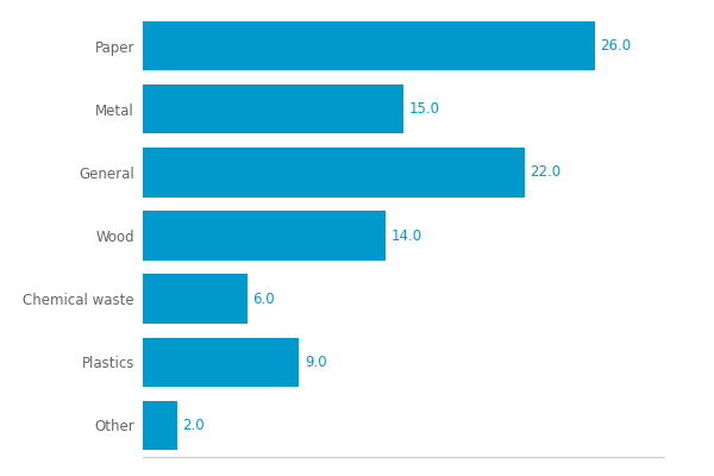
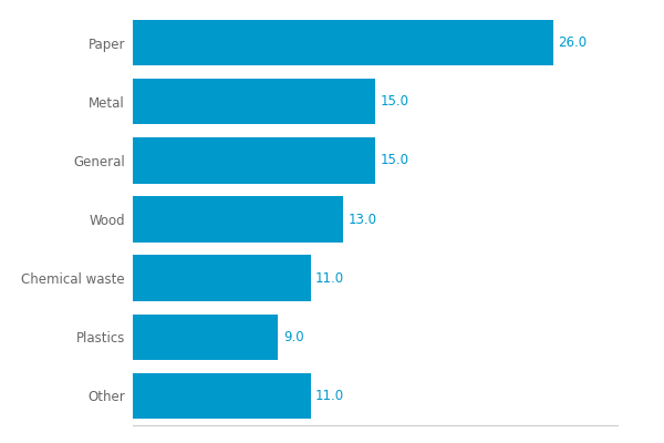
General: 22.0 -> 15.0
Wood: 14.0 -> 13.0
Chemical waste: 6.0 -> 11.0
Other: 2.0 -> 11.0
